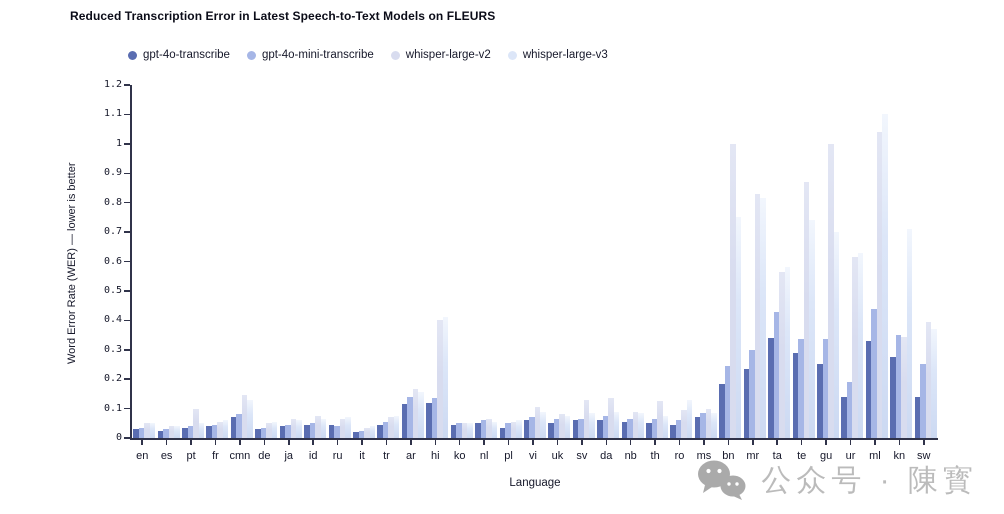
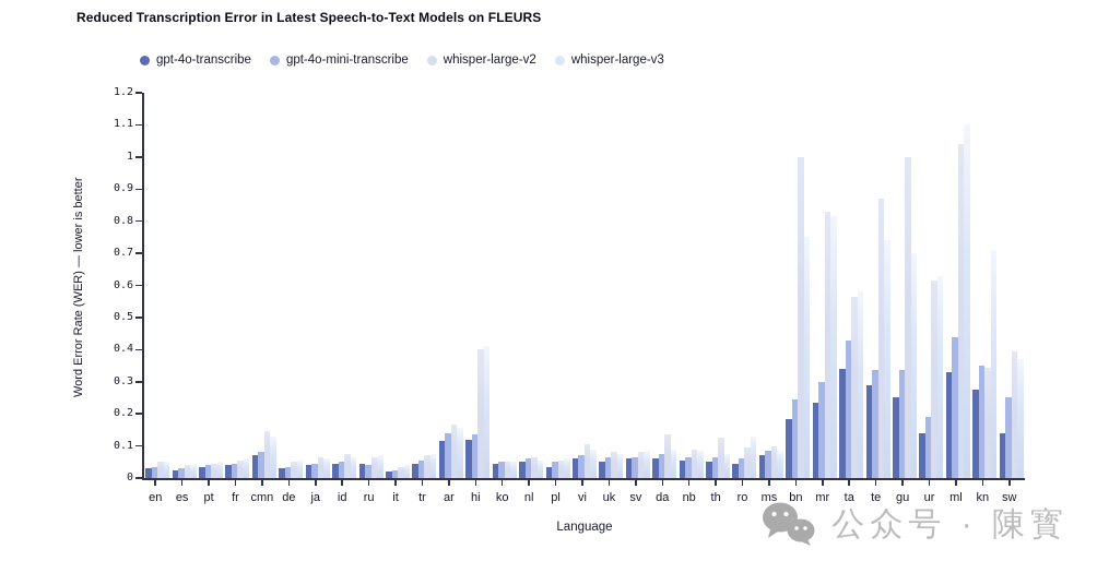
whisper-large-v2/pt: 0.10 -> 0.04
whisper-large-v2/sv: 0.13 -> 0.08
